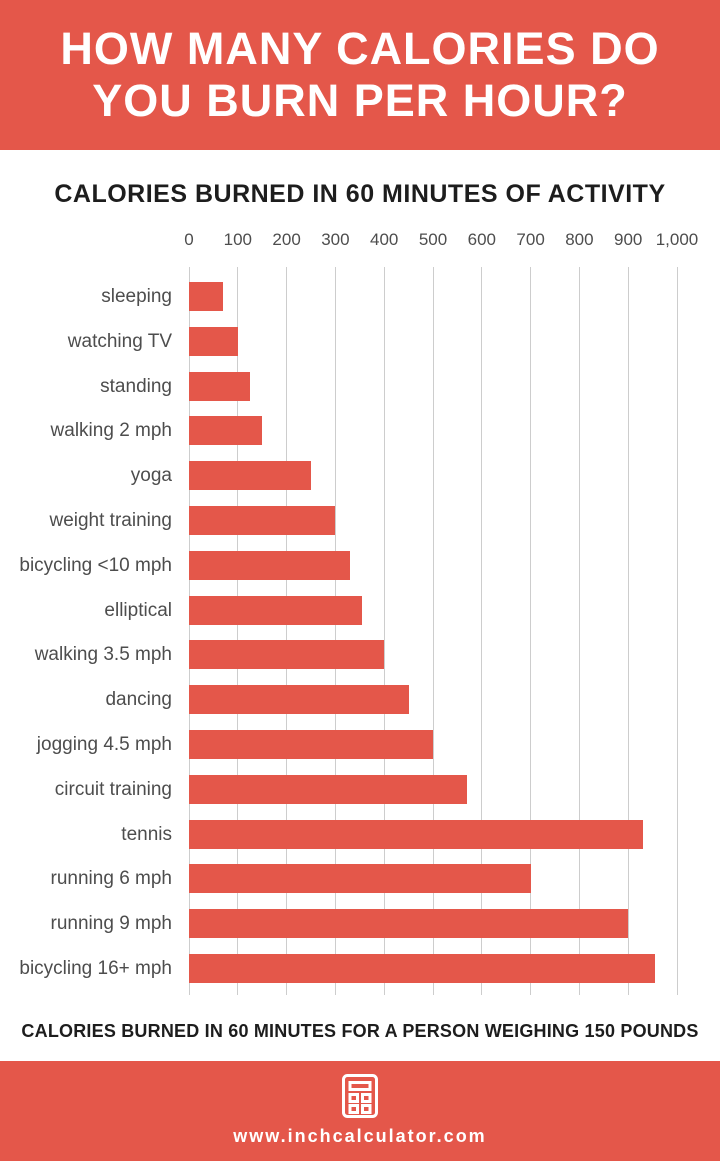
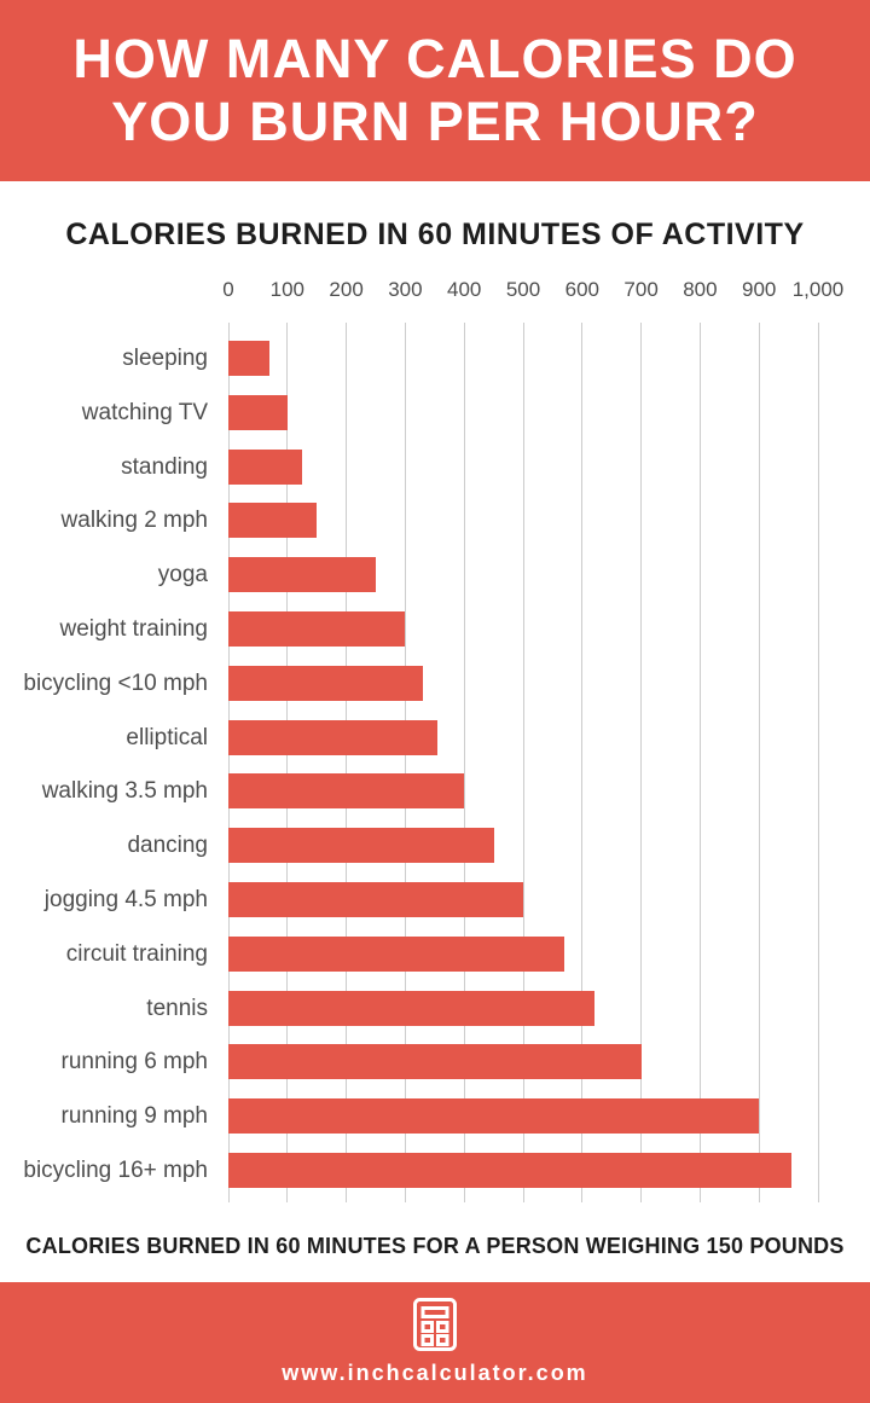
tennis: 930 -> 620
